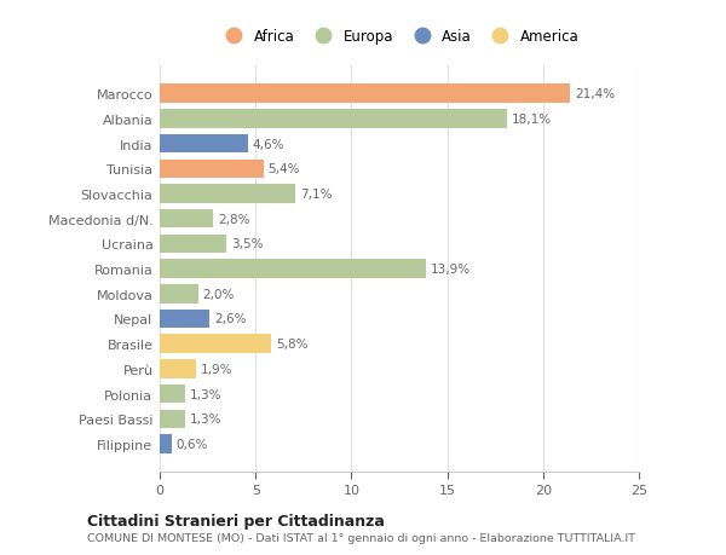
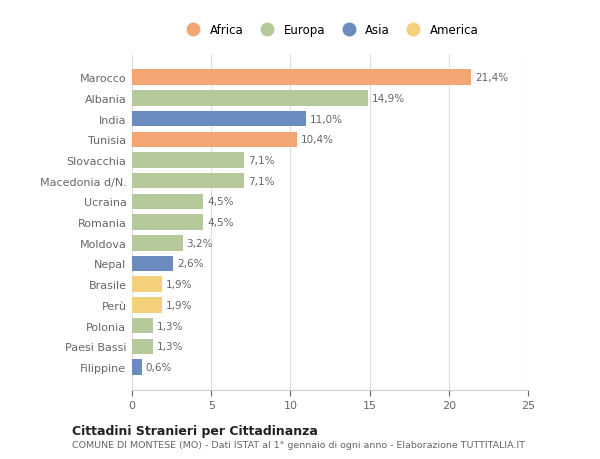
Albania: 18,1% -> 14,9%
India: 4,6% -> 11,0%
Tunisia: 5,4% -> 10,4%
Macedonia d/N.: 2,8% -> 7,1%
Ucraina: 3,5% -> 4,5%
Romania: 13,9% -> 4,5%
Moldova: 2,0% -> 3,2%
Brasile: 5,8% -> 1,9%
